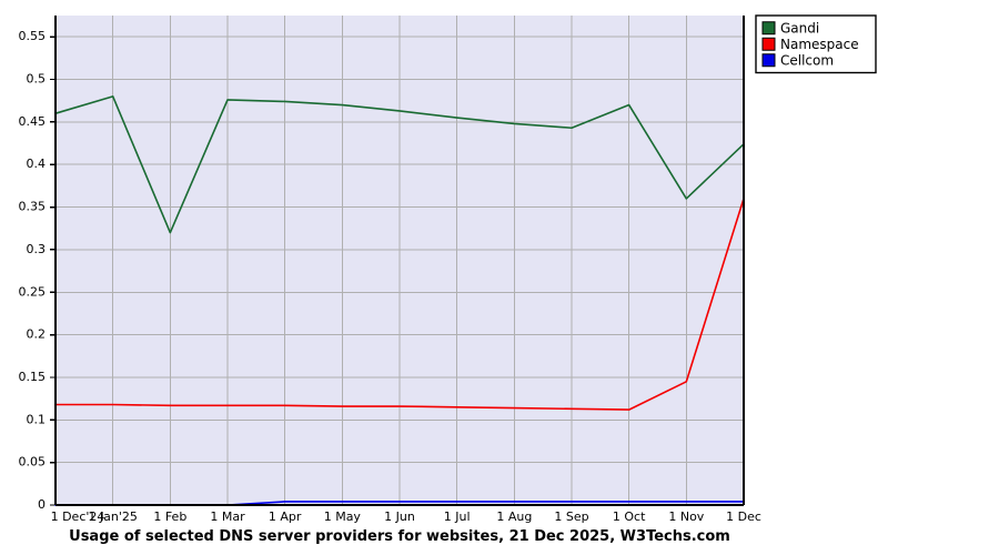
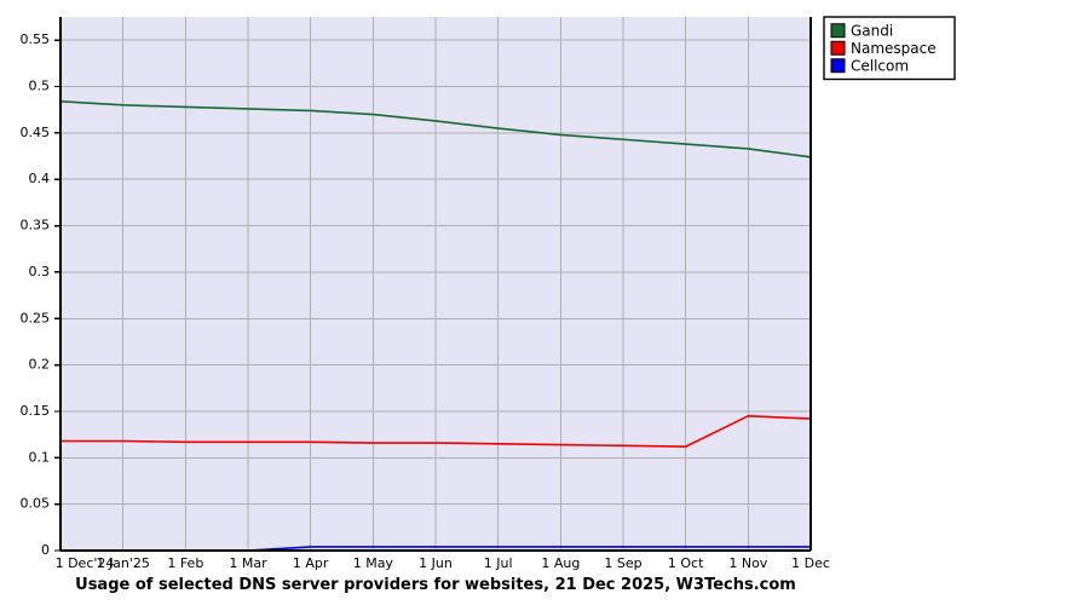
Gandi/1 Dec'24: 0.46 -> 0.48
Gandi/1 Feb: 0.32 -> 0.48
Gandi/1 Oct: 0.47 -> 0.44
Gandi/1 Nov: 0.36 -> 0.43
Namespace/1 Dec: 0.36 -> 0.14
